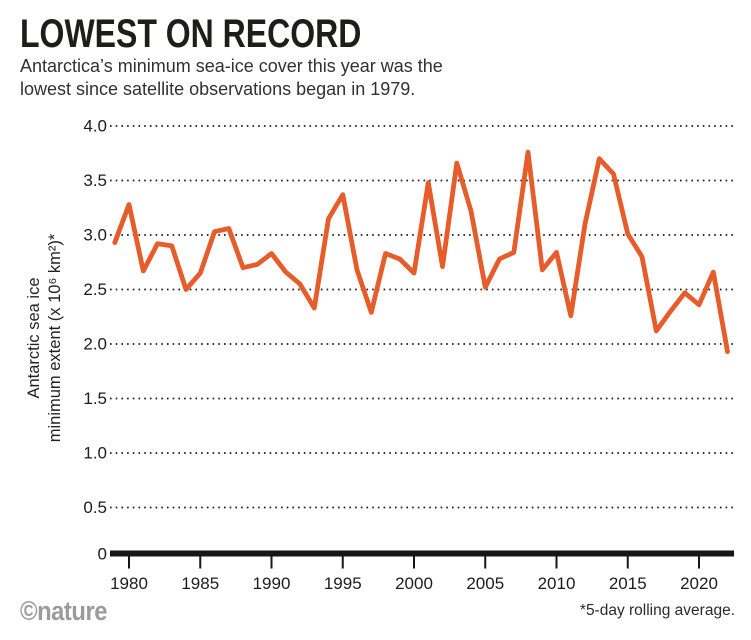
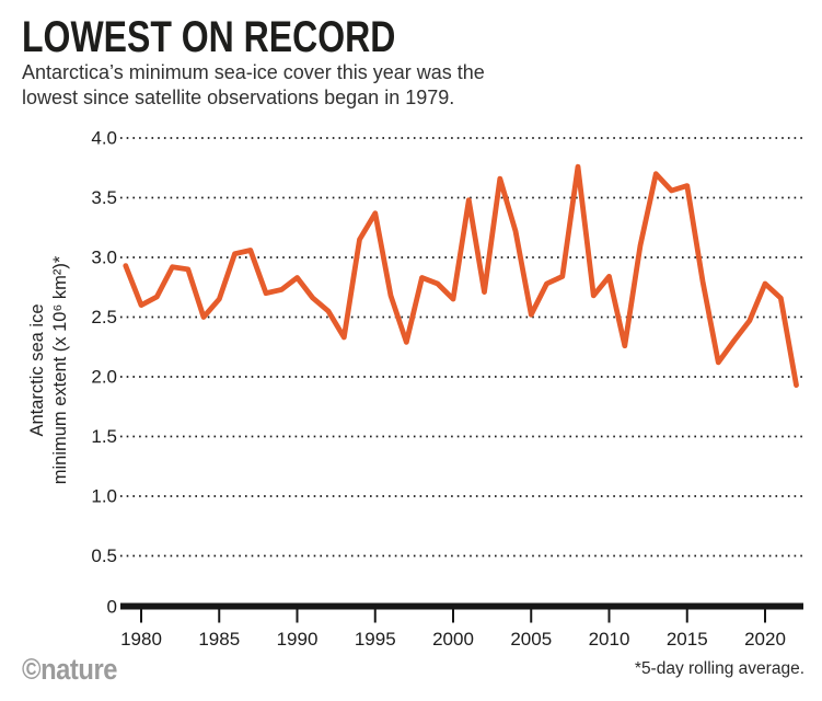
1980: 3.28 -> 2.60
2015: 3.01 -> 3.60
2020: 2.36 -> 2.78
